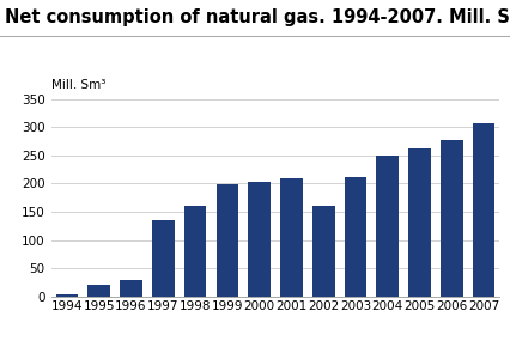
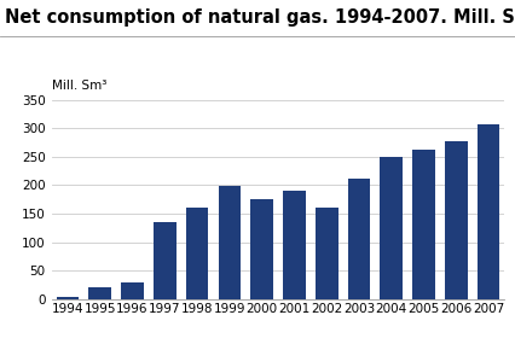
2000: 204 -> 175
2001: 209 -> 190
